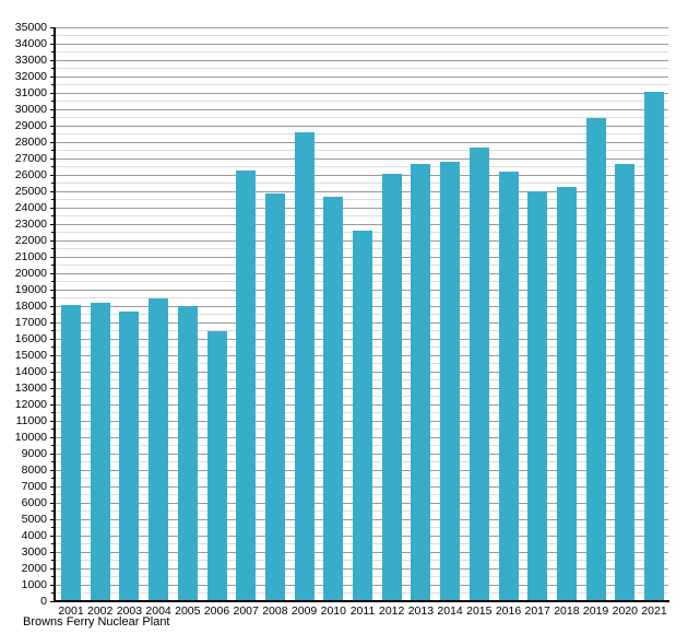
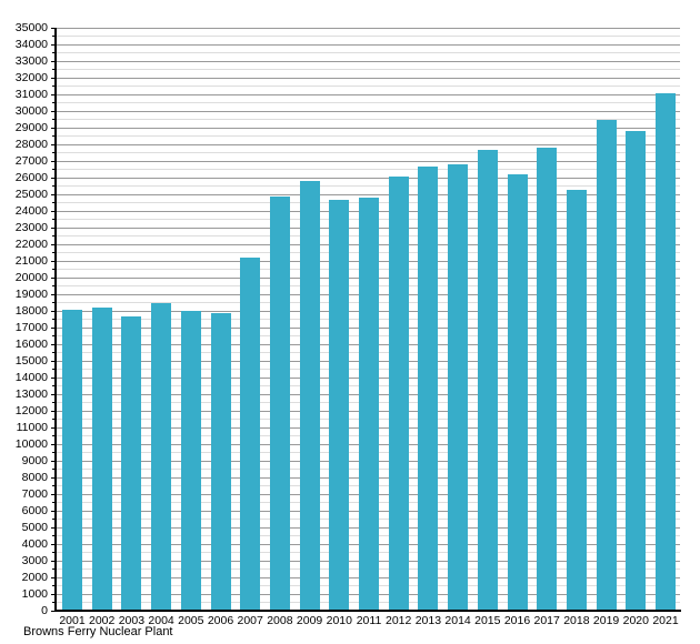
2006: 16500 -> 17900
2007: 26300 -> 21200
2009: 28600 -> 25800
2011: 22600 -> 24800
2017: 25000 -> 27800
2020: 26700 -> 28800
